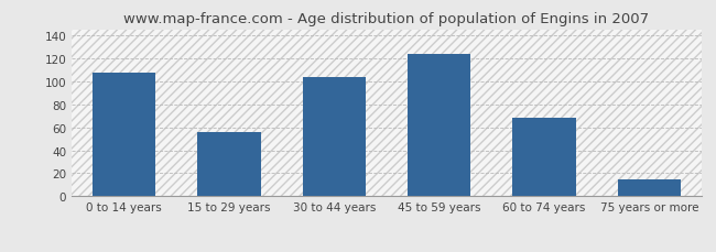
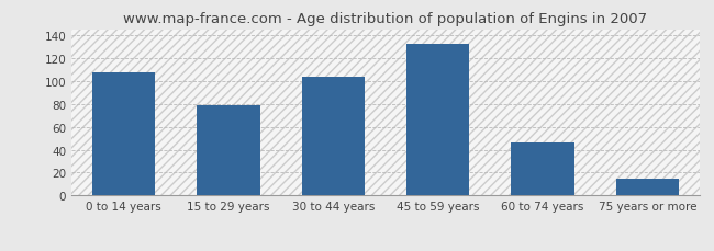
15 to 29 years: 56 -> 79
45 to 59 years: 124 -> 132
60 to 74 years: 68 -> 46
